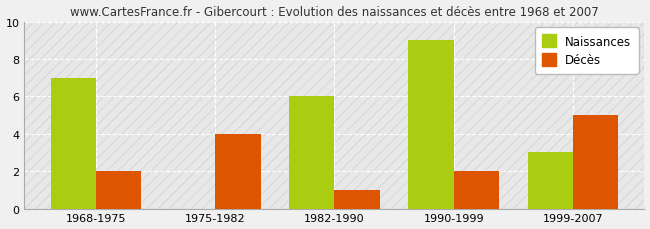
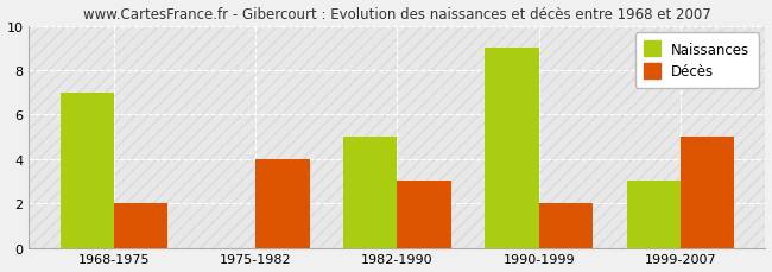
Naissances/1982-1990: 6 -> 5
Décès/1982-1990: 1 -> 3
